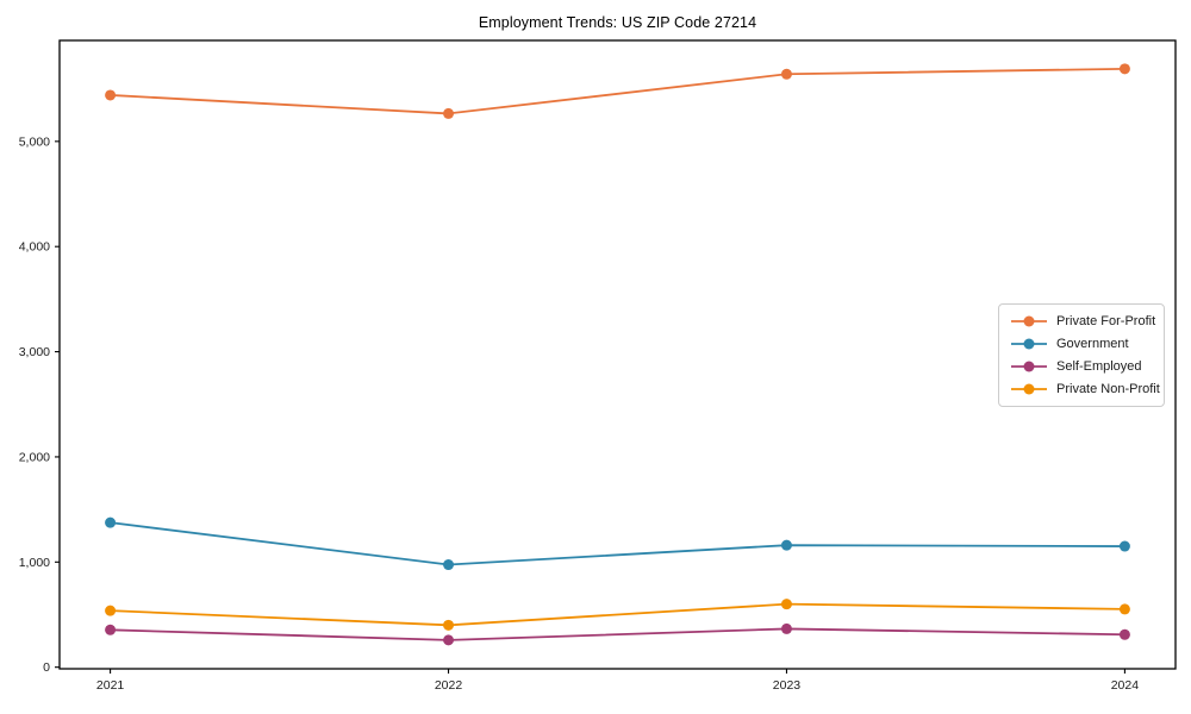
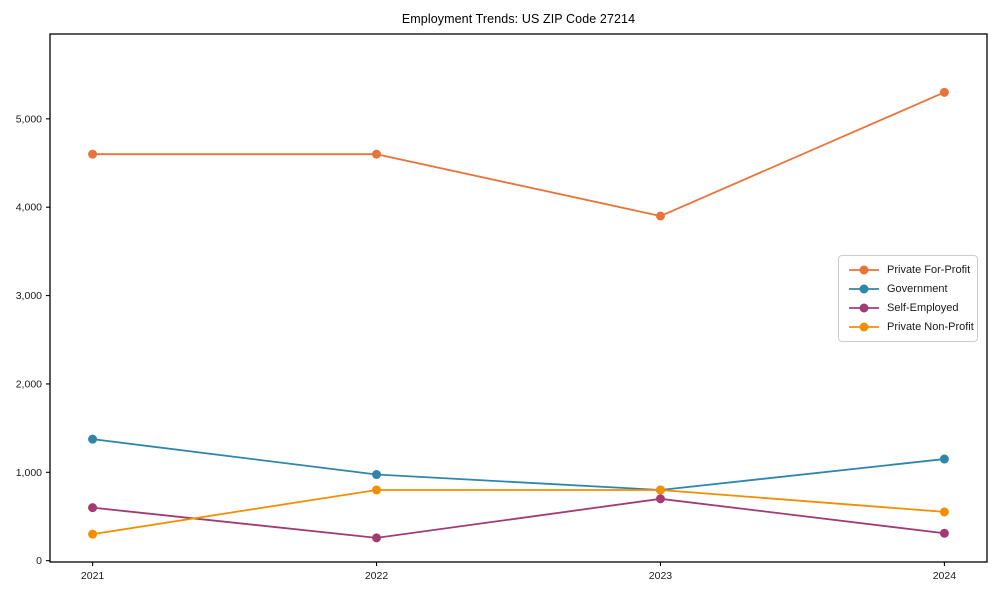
Private For-Profit/2021: 5400 -> 4600
Self-Employed/2021: 400 -> 600
Private Non-Profit/2021: 500 -> 300
Private For-Profit/2022: 5300 -> 4600
Private Non-Profit/2022: 400 -> 800
Private For-Profit/2023: 5600 -> 3900
Government/2023: 1200 -> 800
Self-Employed/2023: 400 -> 700
Private Non-Profit/2023: 600 -> 800
Private For-Profit/2024: 5700 -> 5300
